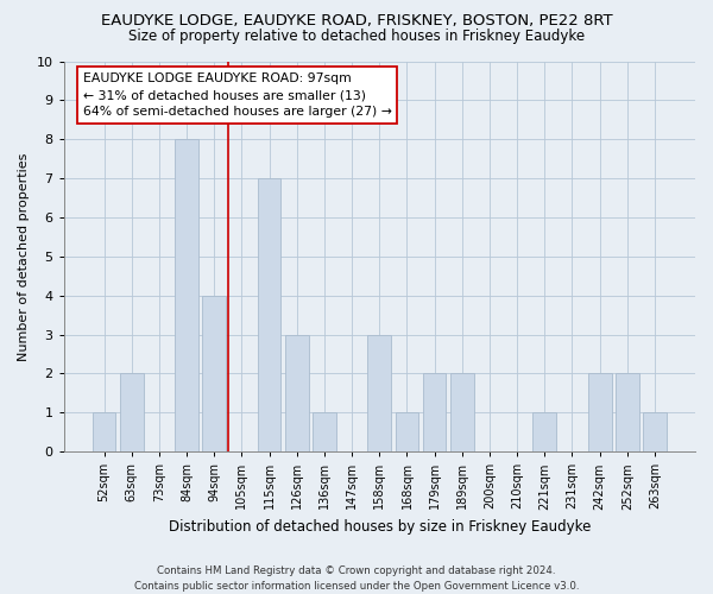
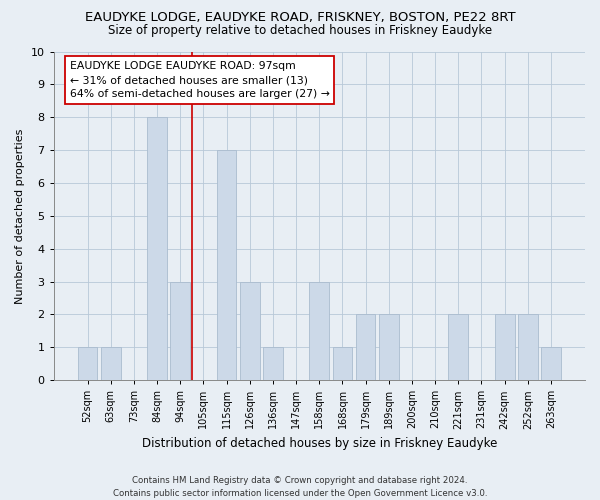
63sqm: 2 -> 1
94sqm: 4 -> 3
221sqm: 1 -> 2
